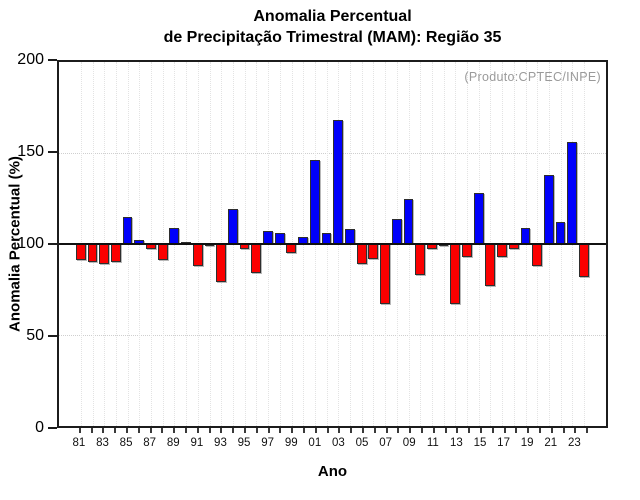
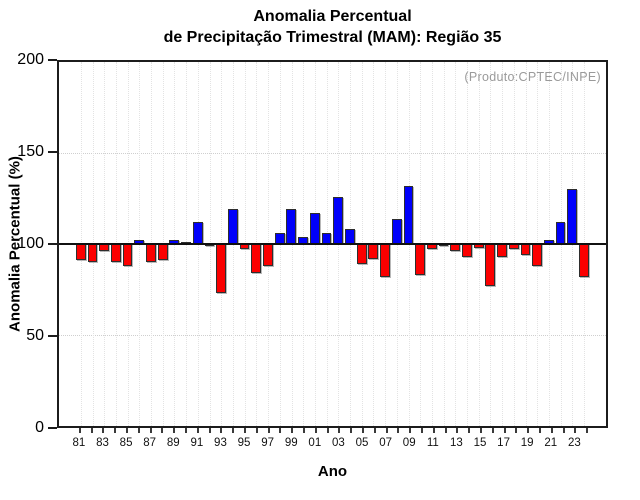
83: 89 -> 96
85: 115 -> 88
87: 97 -> 90
89: 109 -> 102
91: 88 -> 112
93: 79 -> 73
97: 107 -> 88
99: 95 -> 119
01: 146 -> 117
03: 168 -> 126
07: 67 -> 82
09: 125 -> 132
13: 67 -> 96
15: 128 -> 98
19: 109 -> 94
21: 138 -> 102
23: 156 -> 130
